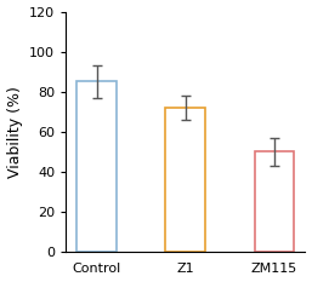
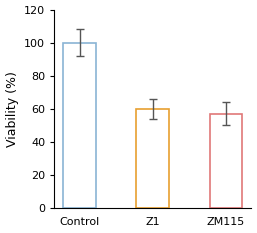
Control: 85 -> 100
Z1: 72 -> 60
ZM115: 50 -> 57
